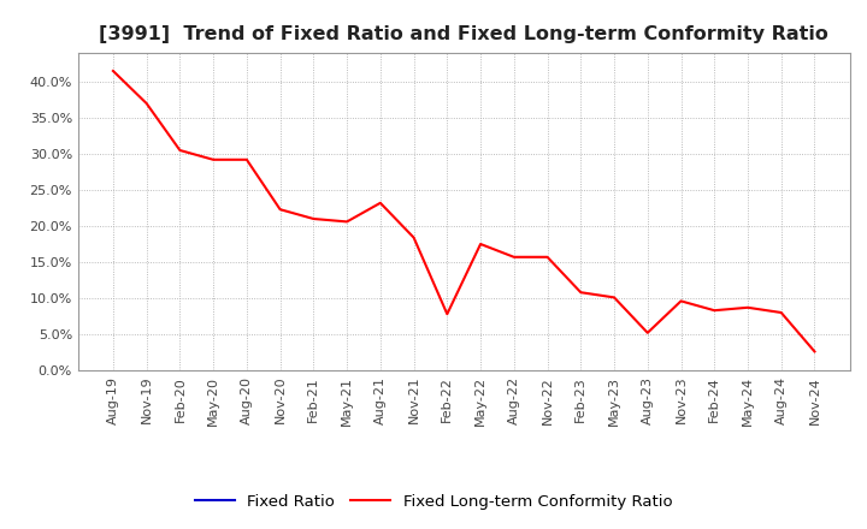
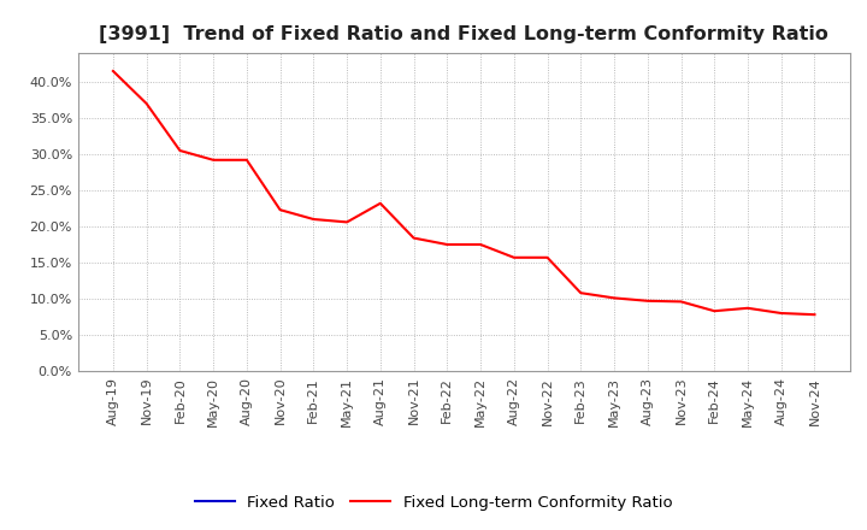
Fixed Long-term Conformity Ratio/Feb-22: 7.8% -> 17.5%
Fixed Long-term Conformity Ratio/Aug-23: 5.2% -> 9.7%
Fixed Long-term Conformity Ratio/Nov-24: 2.6% -> 7.8%
